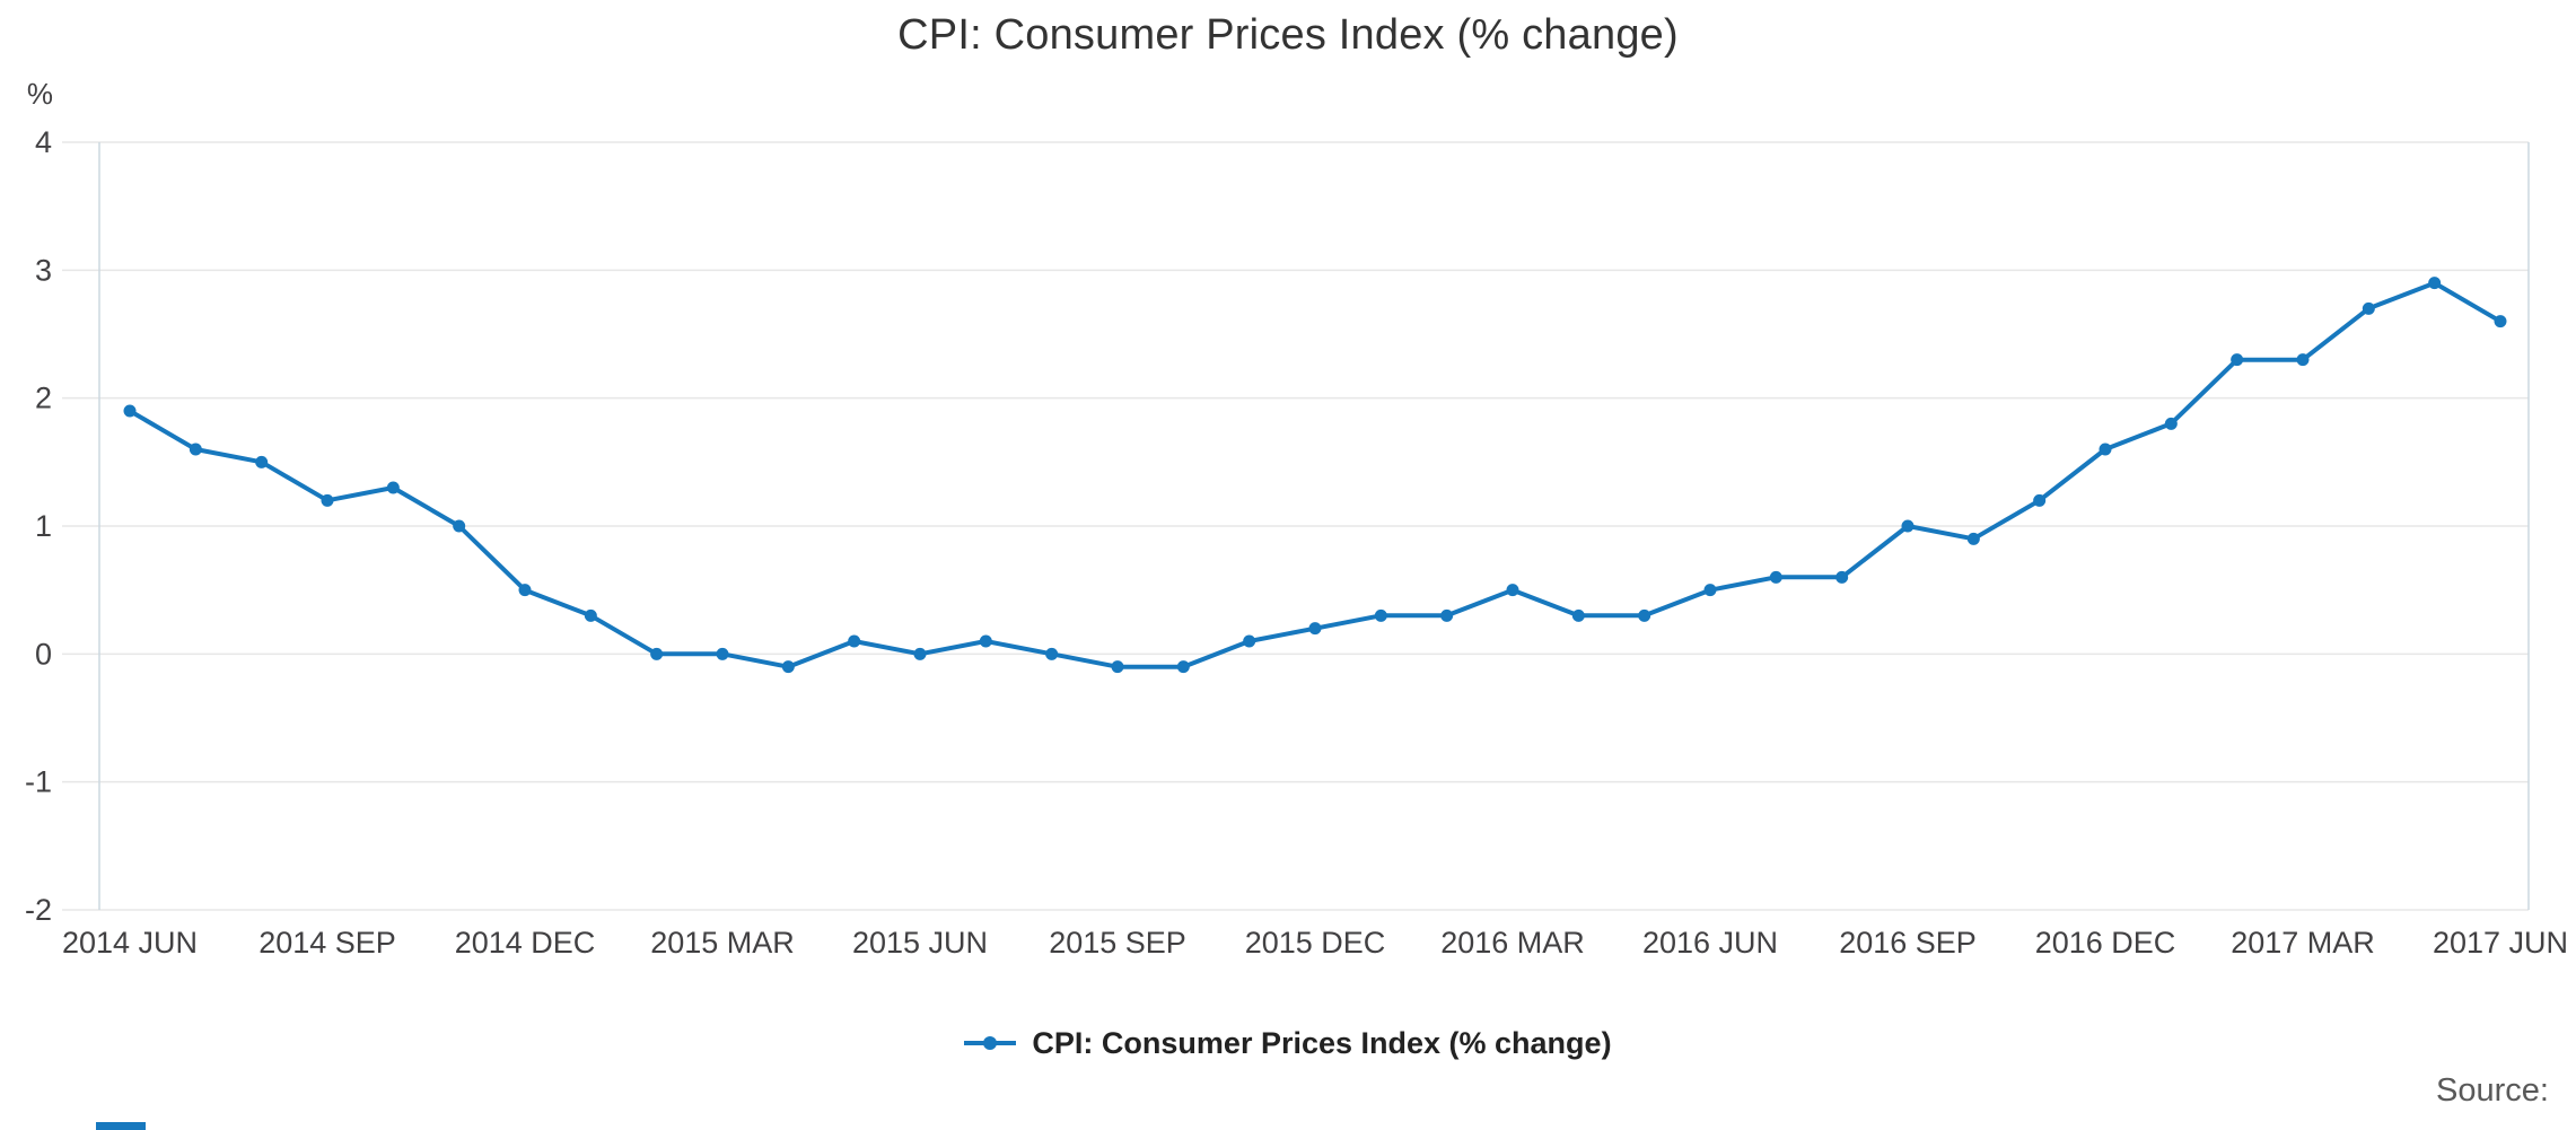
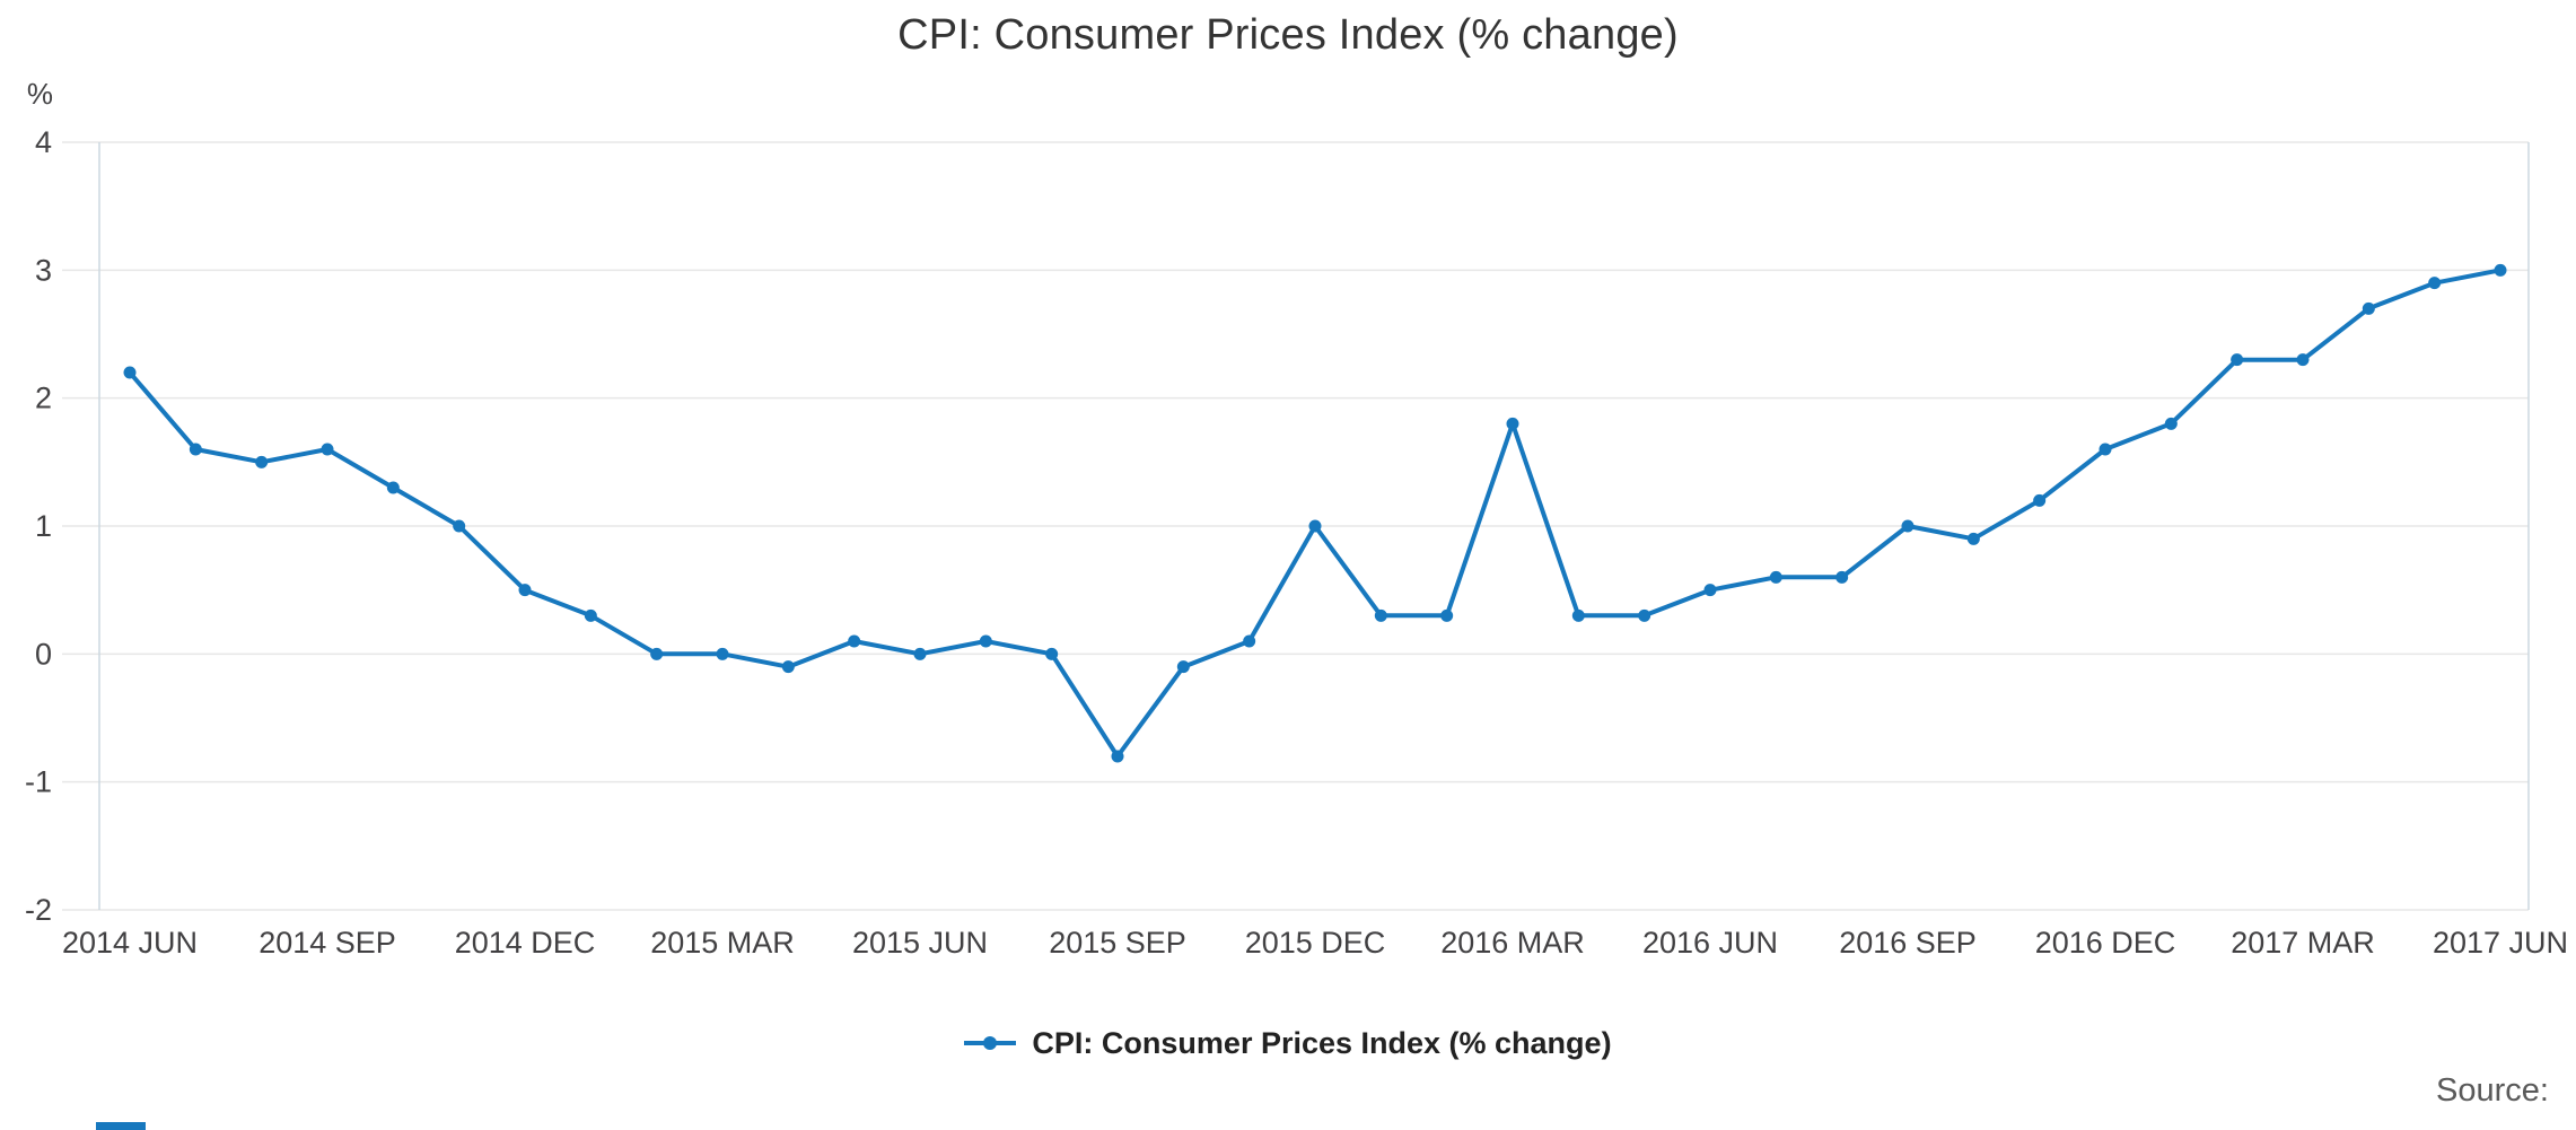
2014 JUN: 1.9 -> 2.2
2014 SEP: 1.2 -> 1.6
2015 SEP: -0.1 -> -0.8
2015 DEC: 0.2 -> 1.0
2016 MAR: 0.5 -> 1.8
2017 JUN: 2.6 -> 3.0
